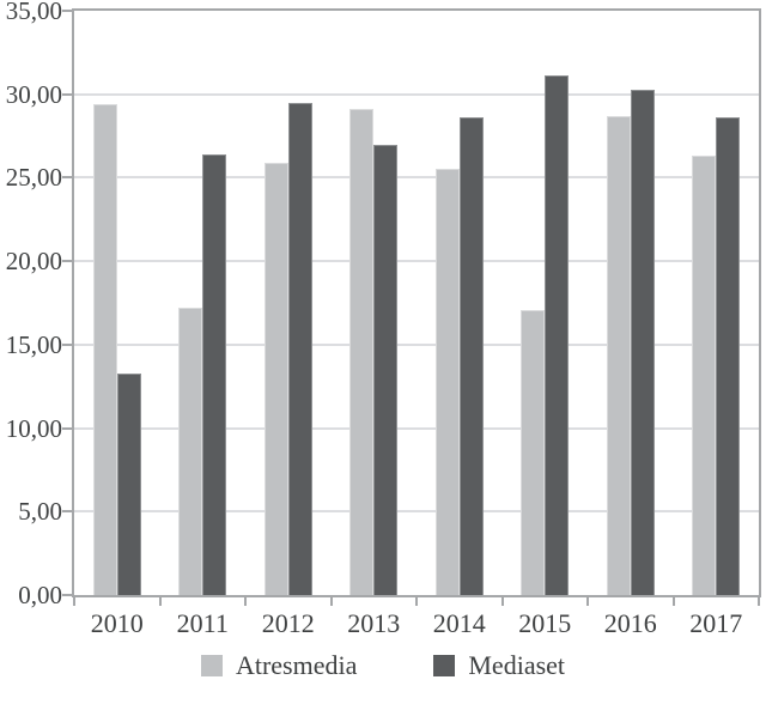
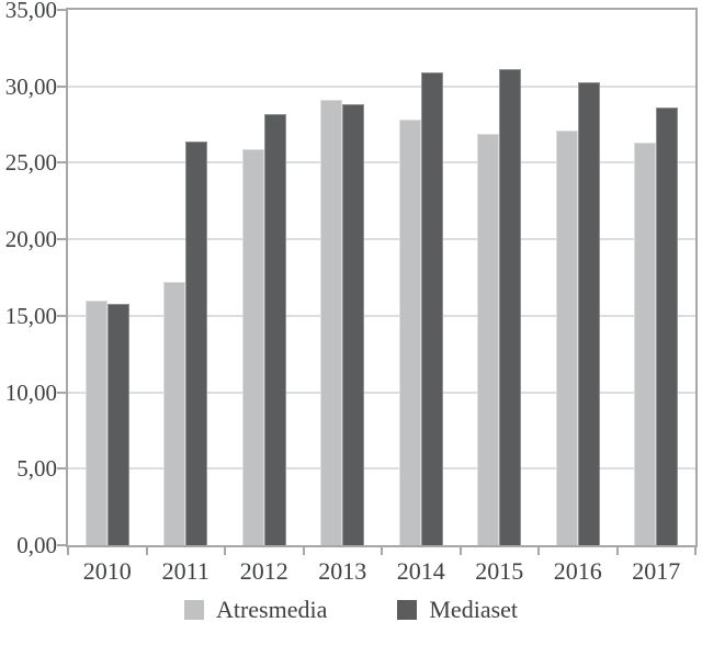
Atresmedia/2010: 29,4 -> 16,0
Mediaset/2010: 13,3 -> 15,8
Mediaset/2012: 29,5 -> 28,2
Mediaset/2013: 27,0 -> 28,8
Atresmedia/2014: 25,5 -> 27,8
Mediaset/2014: 28,6 -> 30,9
Atresmedia/2015: 17,1 -> 26,9
Atresmedia/2016: 28,7 -> 27,1
